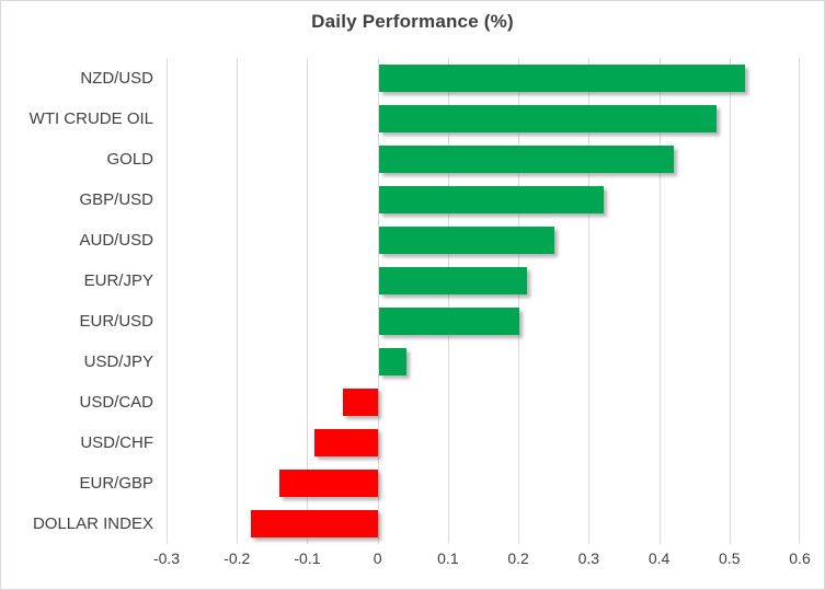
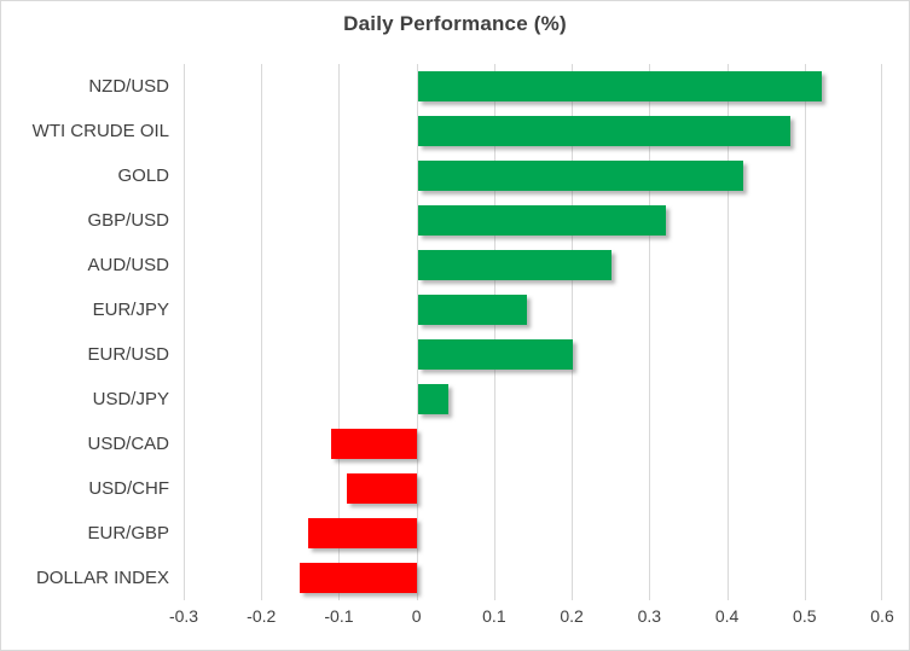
EUR/JPY: 0.21 -> 0.14
USD/CAD: -0.05 -> -0.11
DOLLAR INDEX: -0.18 -> -0.15
